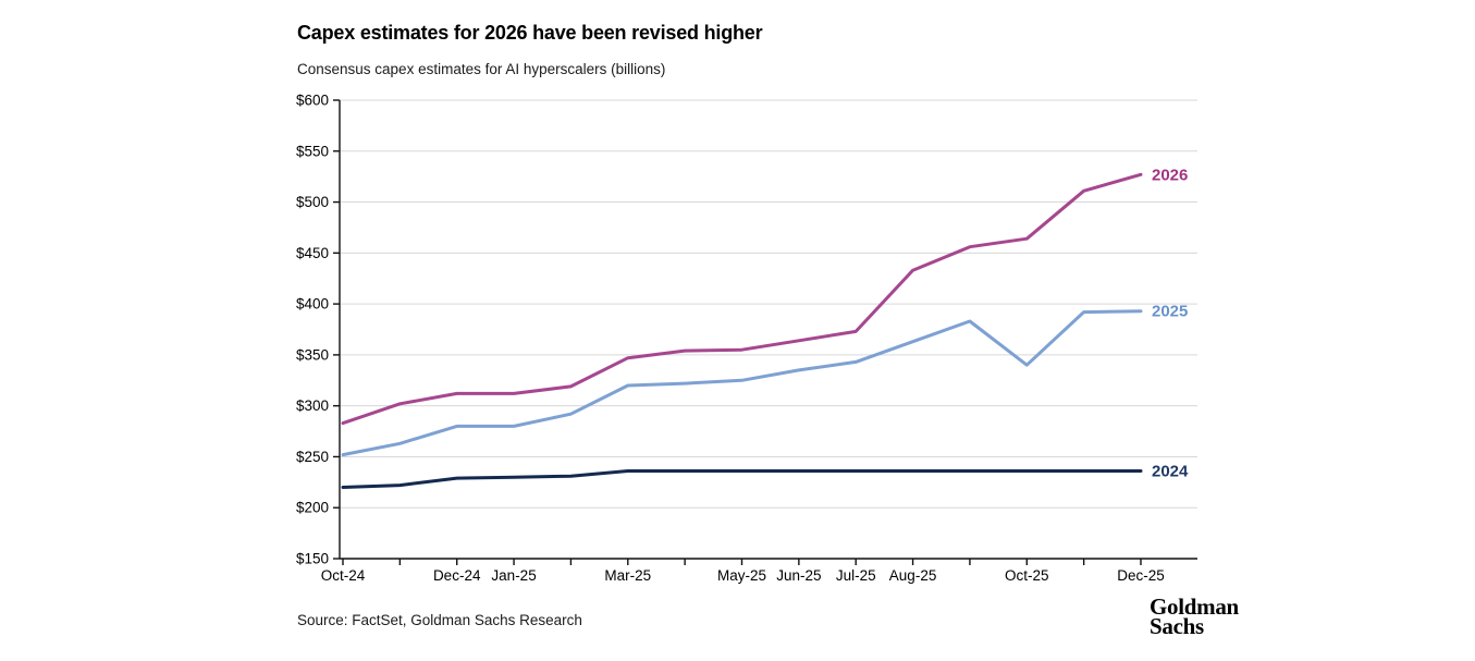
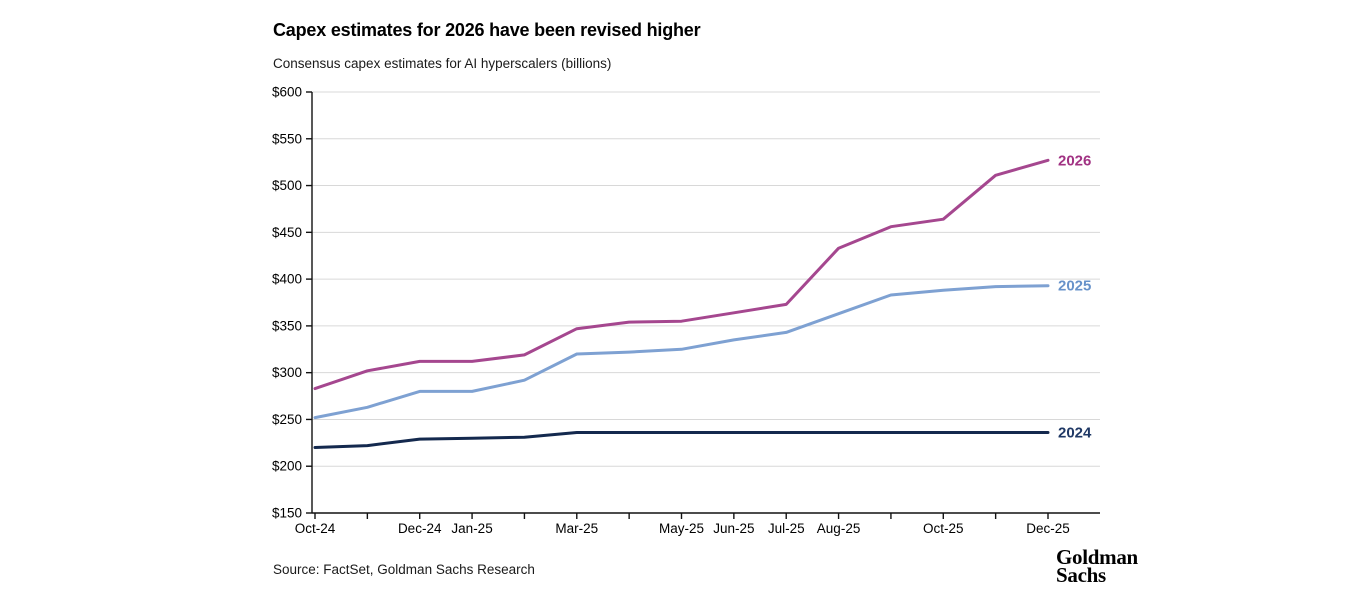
2025/Oct-25: $340 -> $390
